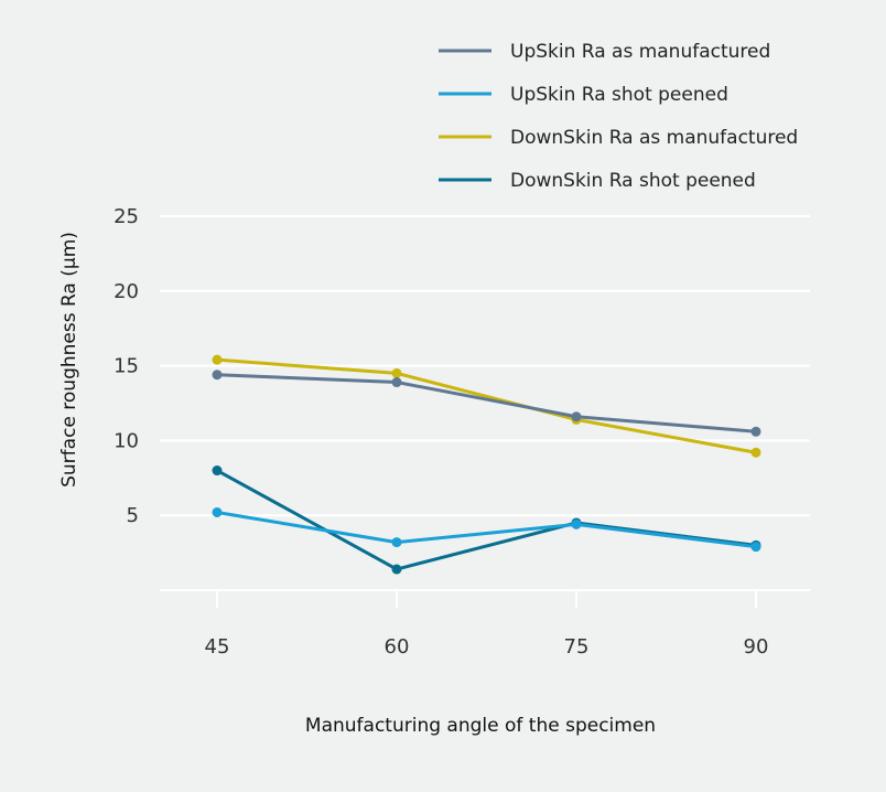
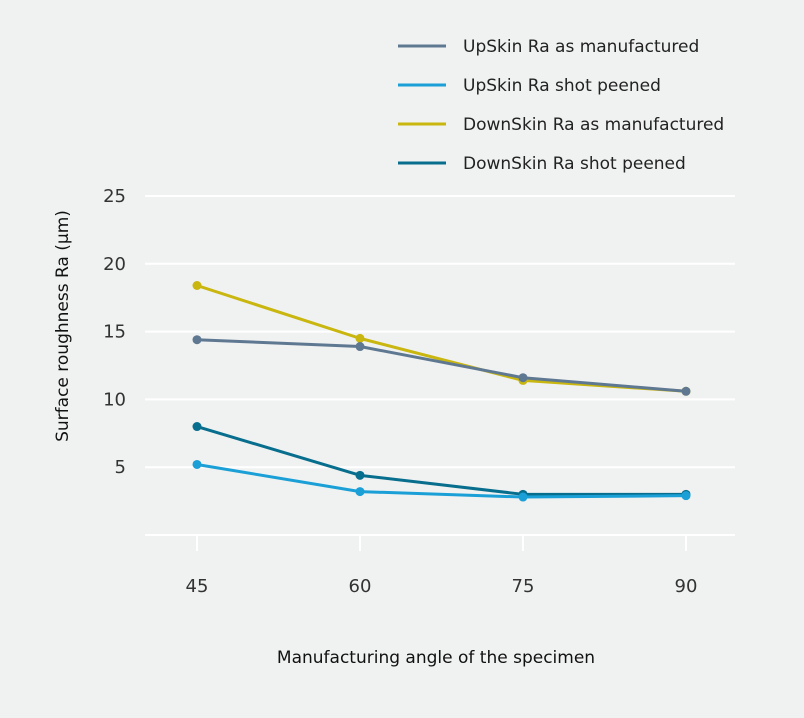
DownSkin Ra as manufactured/45: 15.4 -> 18.4
DownSkin Ra shot peened/60: 1.4 -> 4.4
UpSkin Ra shot peened/75: 4.4 -> 2.8
DownSkin Ra shot peened/75: 4.5 -> 3.0
DownSkin Ra as manufactured/90: 9.2 -> 10.6
